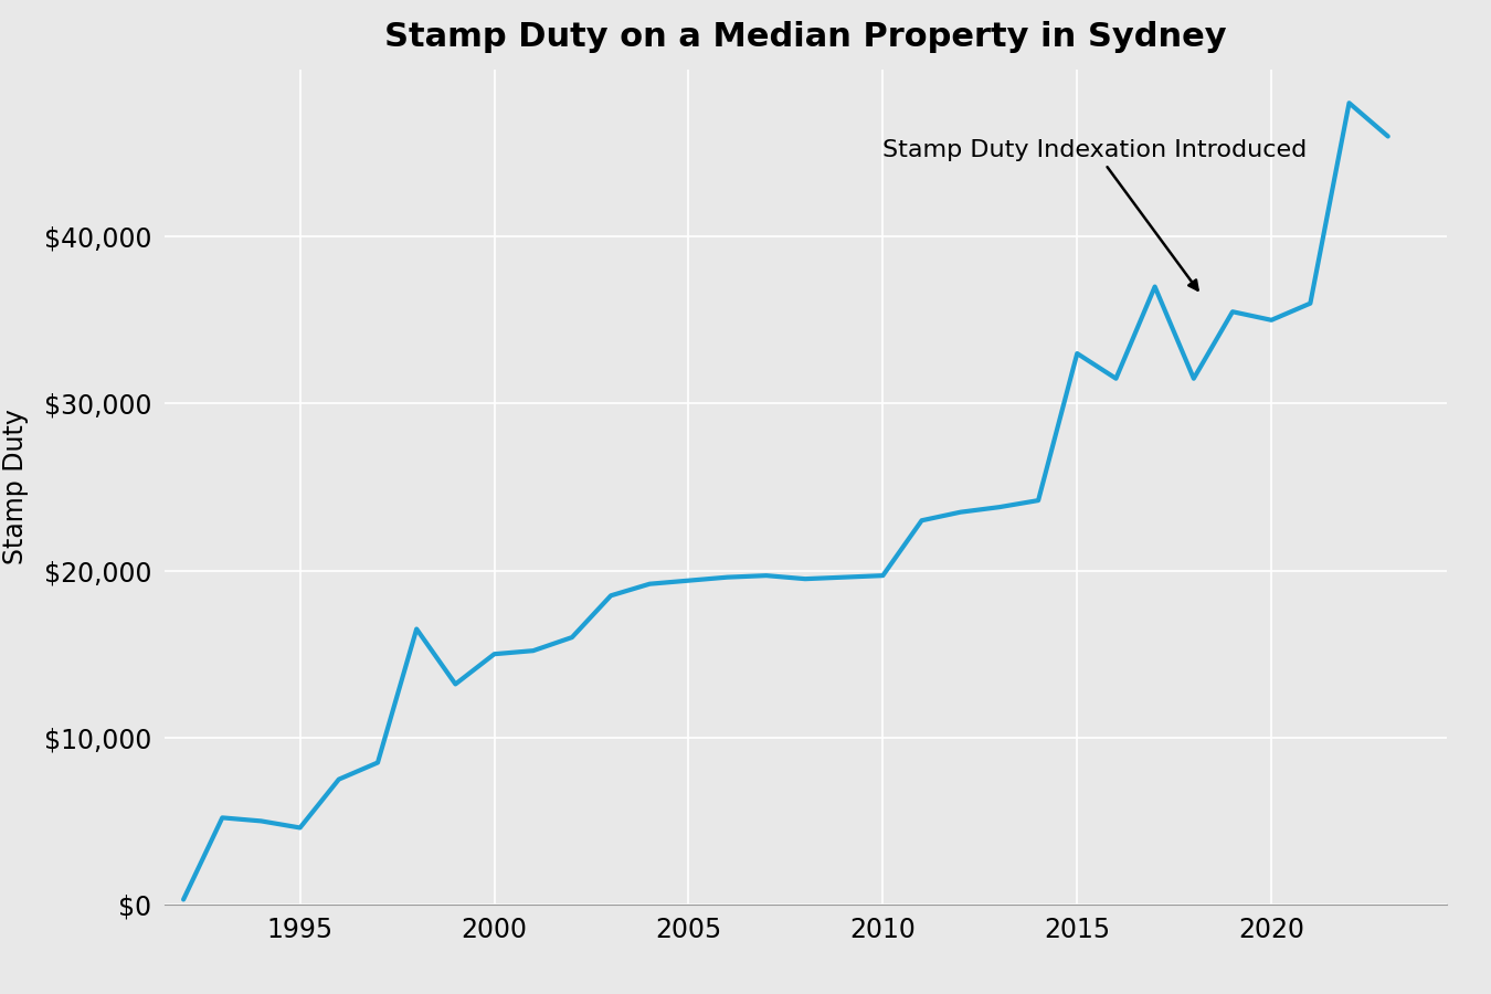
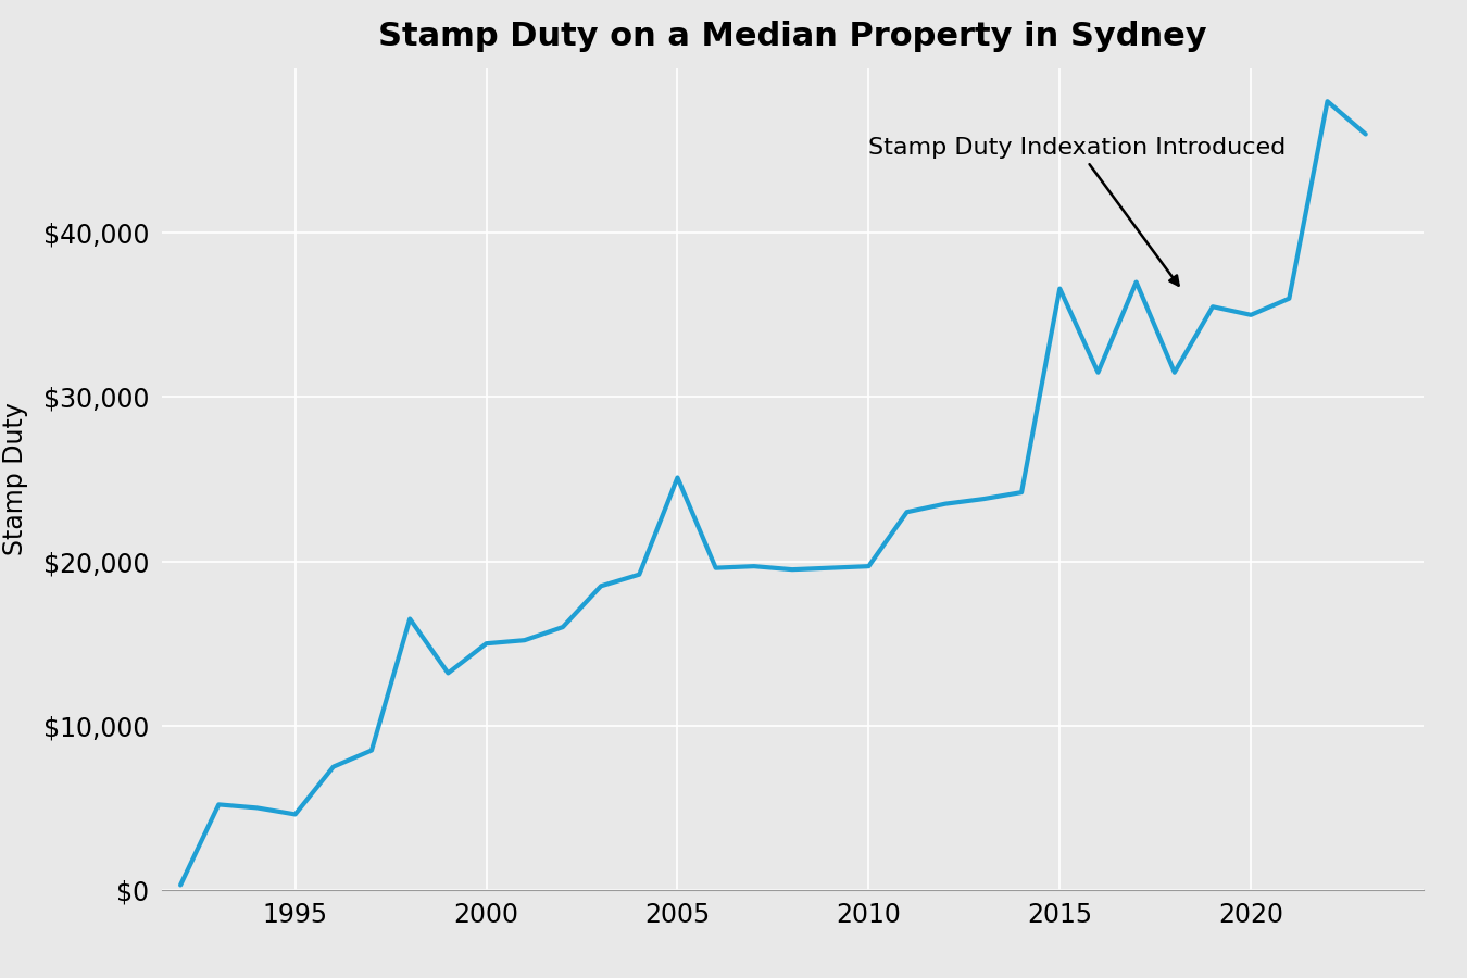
2005: $19,400 -> $25,100
2015: $33,000 -> $36,600
